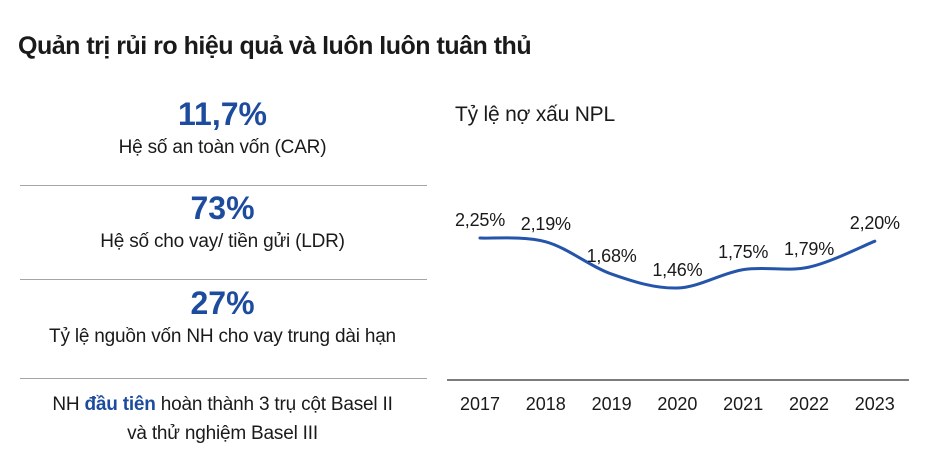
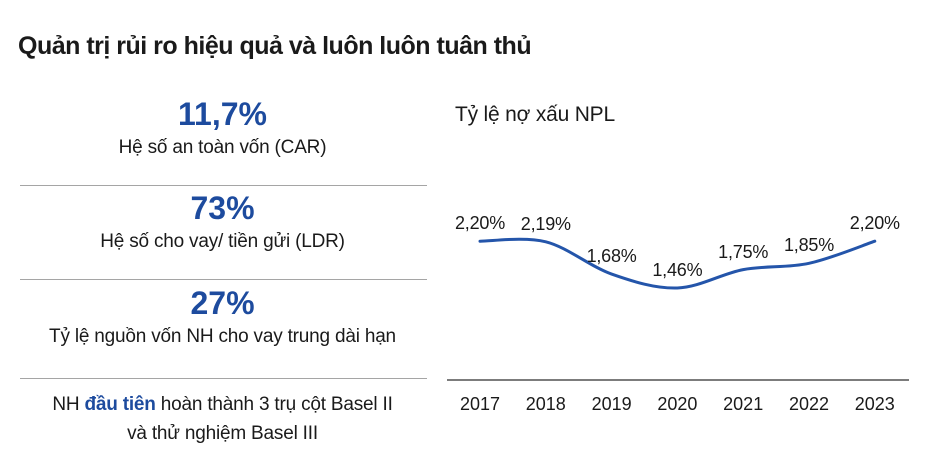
2017: 2,25% -> 2,20%
2022: 1,79% -> 1,85%
